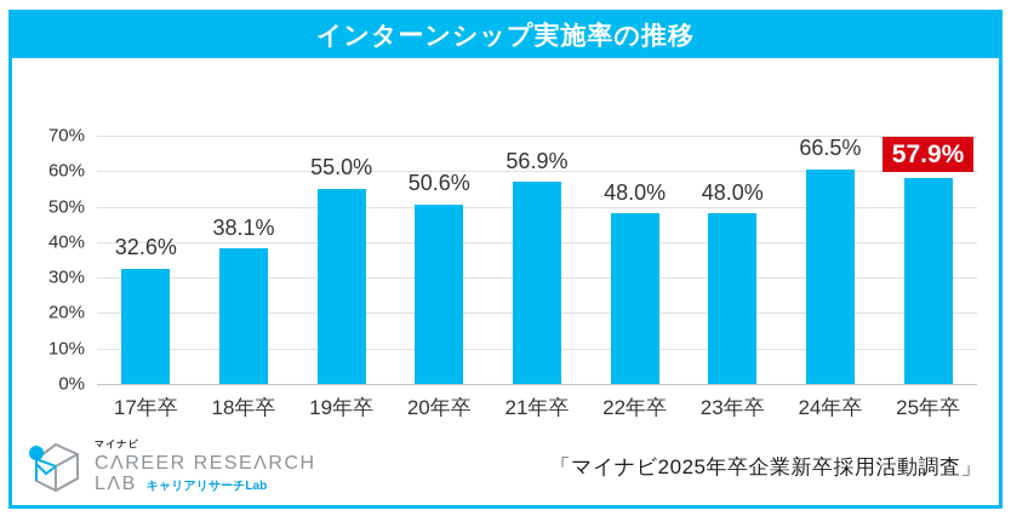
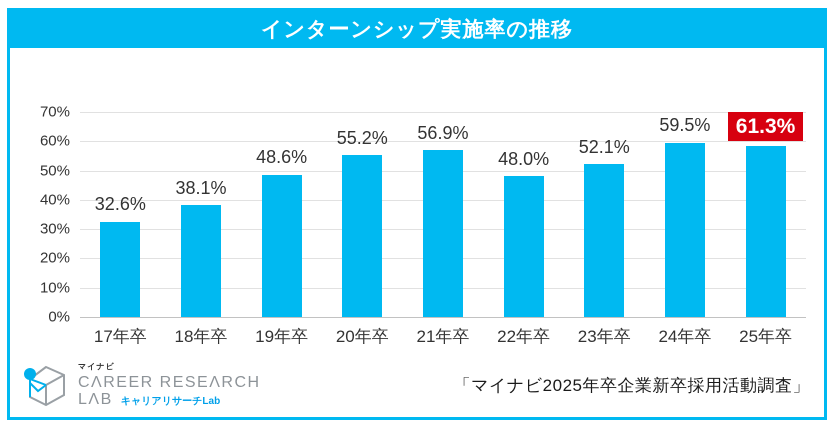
19年卒: 55.0% -> 48.6%
20年卒: 50.6% -> 55.2%
23年卒: 48.0% -> 52.1%
24年卒: 66.5% -> 59.5%
25年卒: 57.9% -> 61.3%
